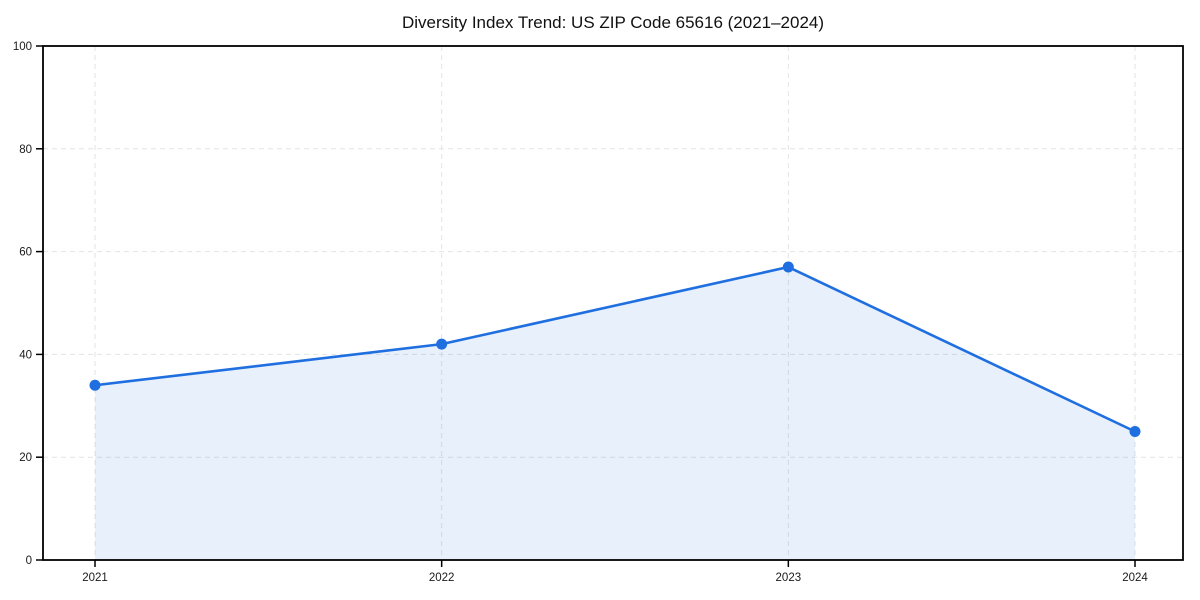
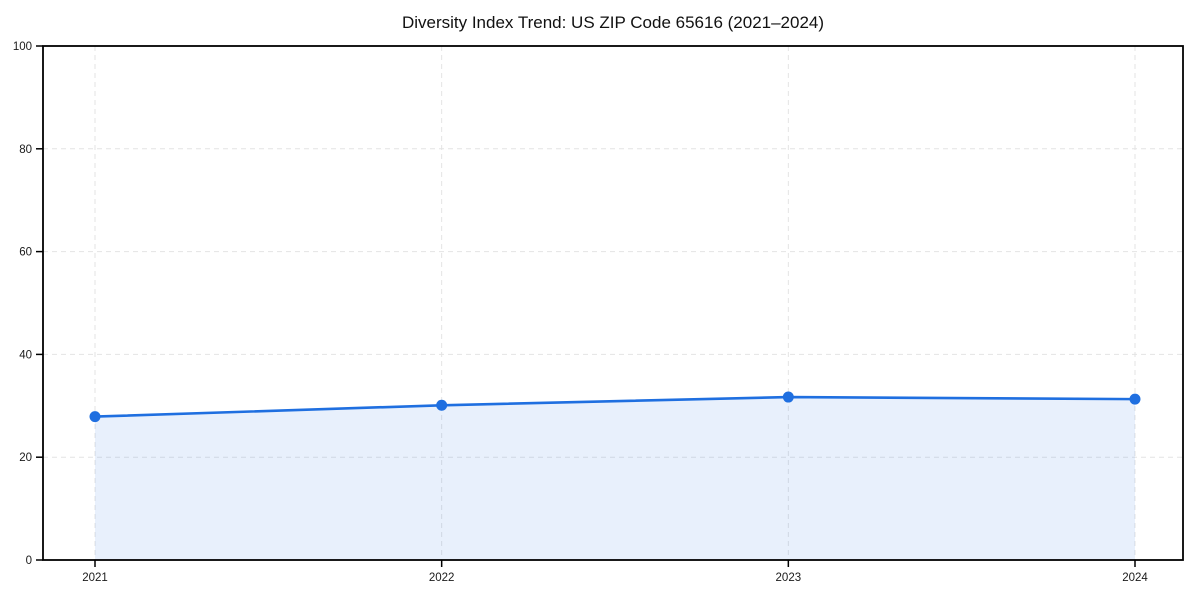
2021: 34 -> 28
2022: 42 -> 30
2023: 57 -> 32
2024: 25 -> 31
